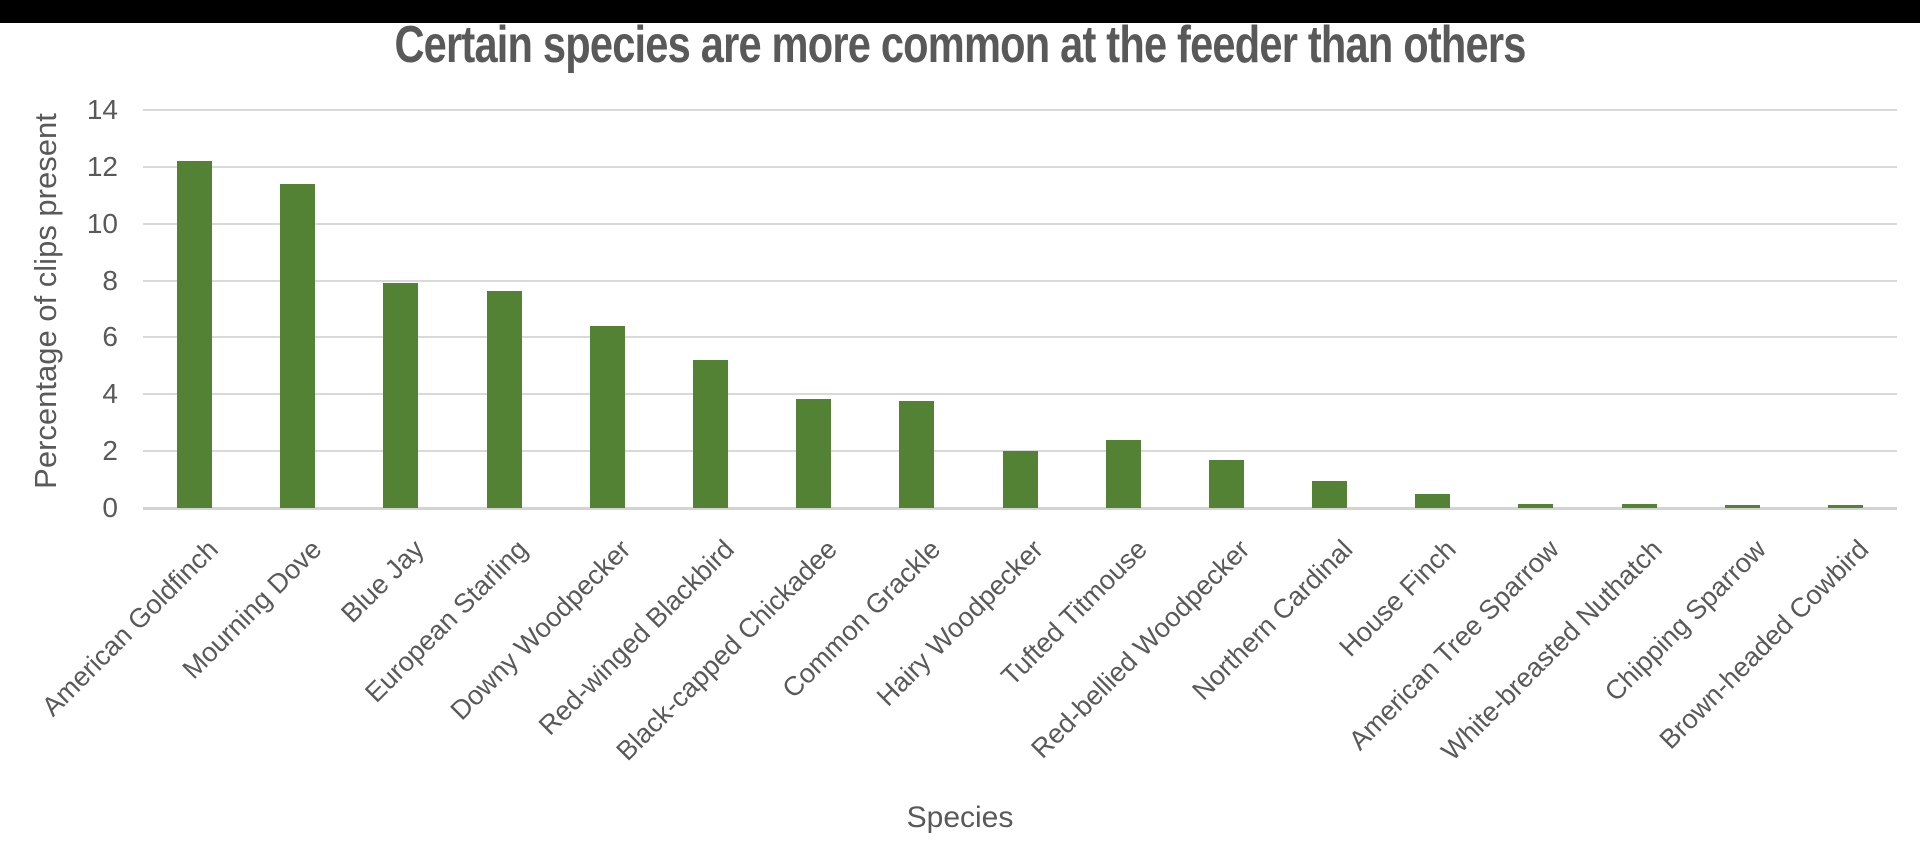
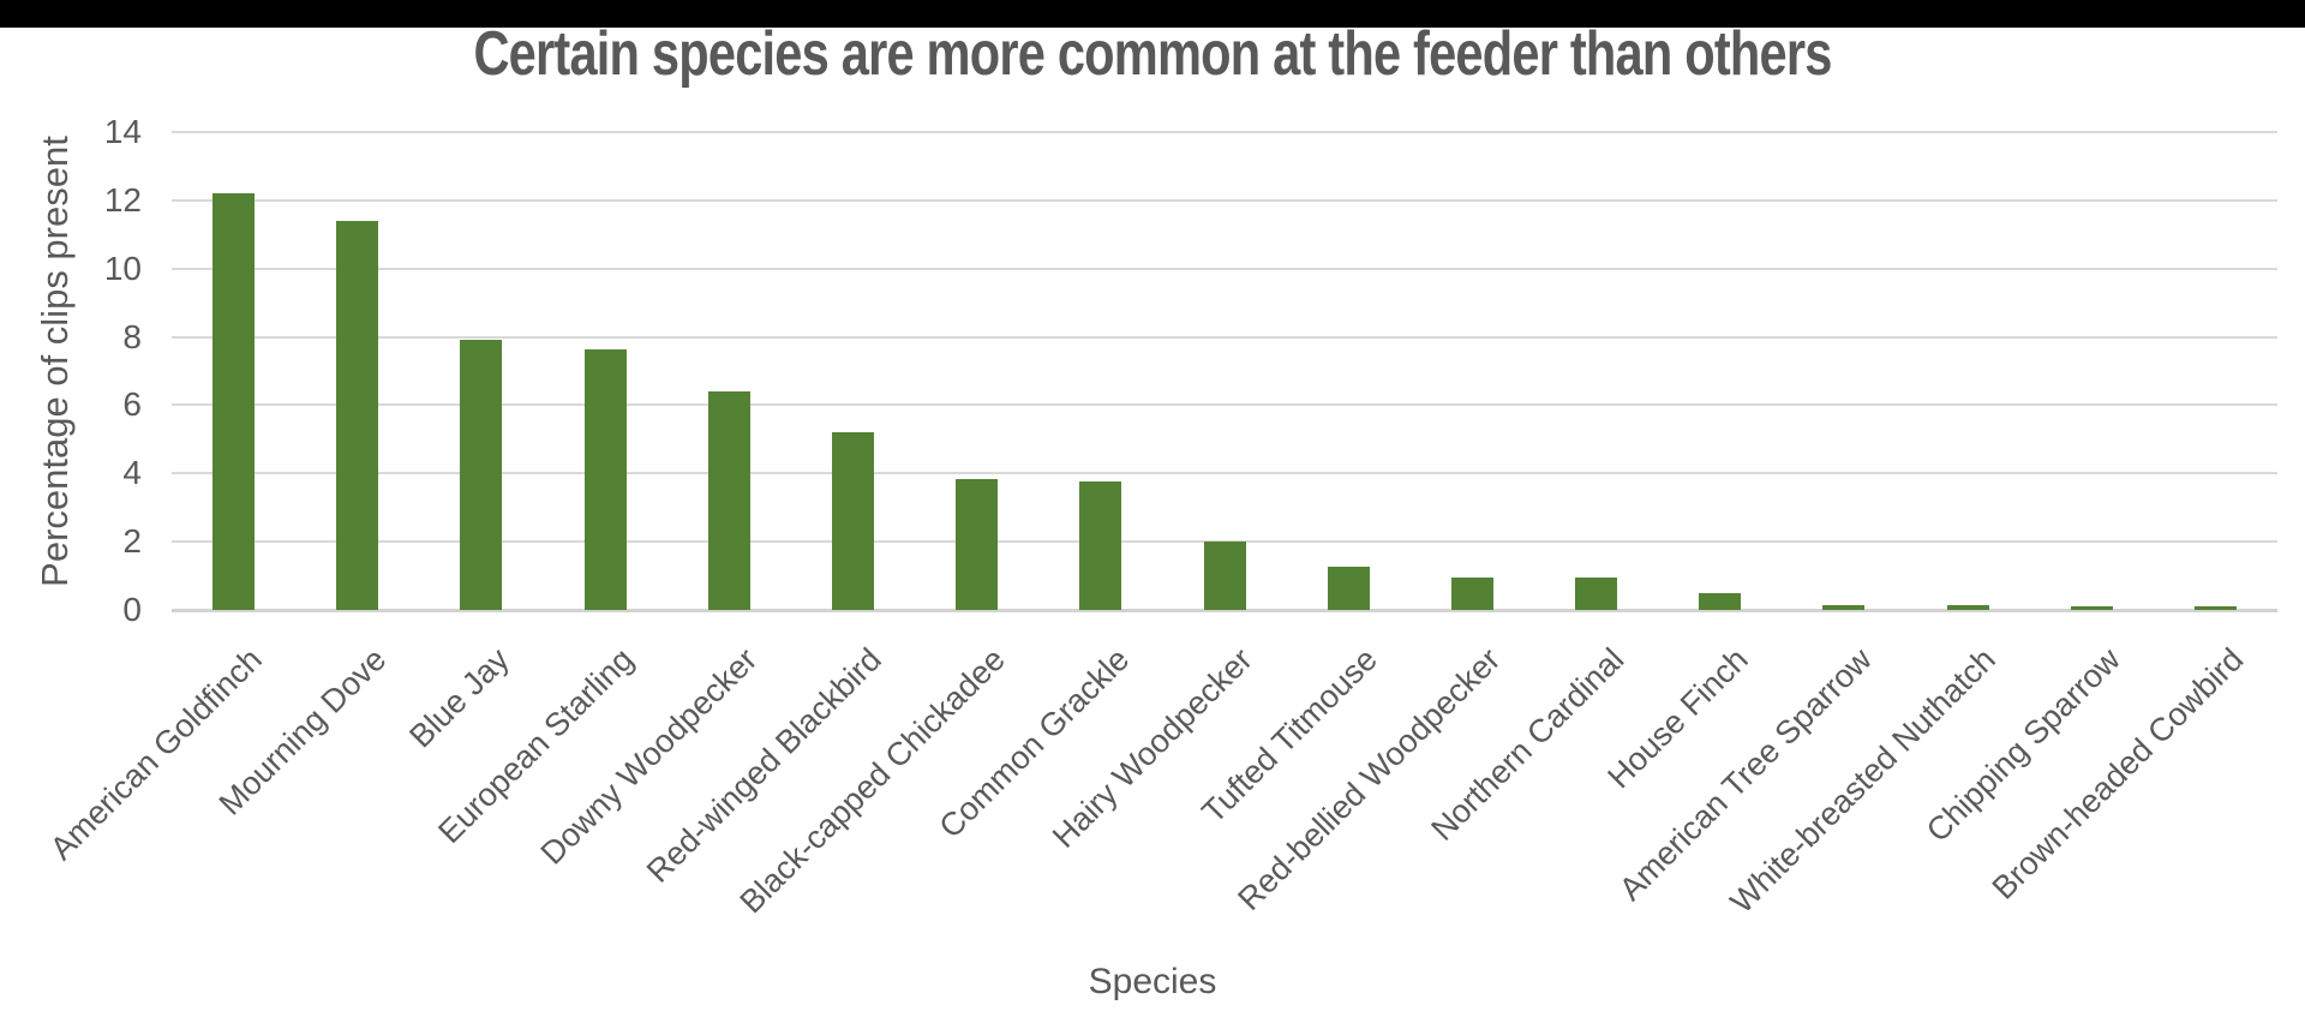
Tufted Titmouse: 2.4 -> 1.2
Red-bellied Woodpecker: 1.7 -> 0.9
